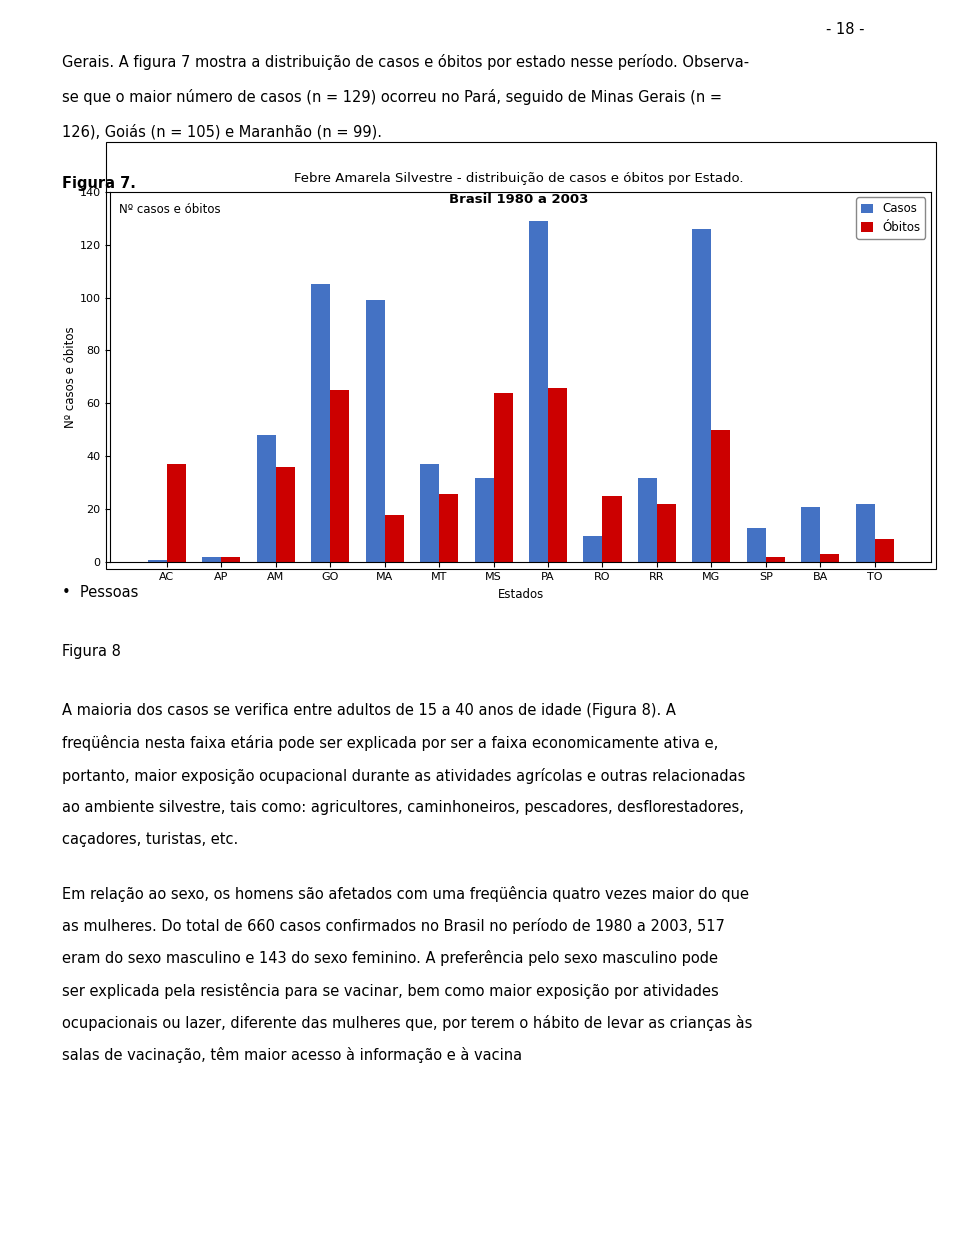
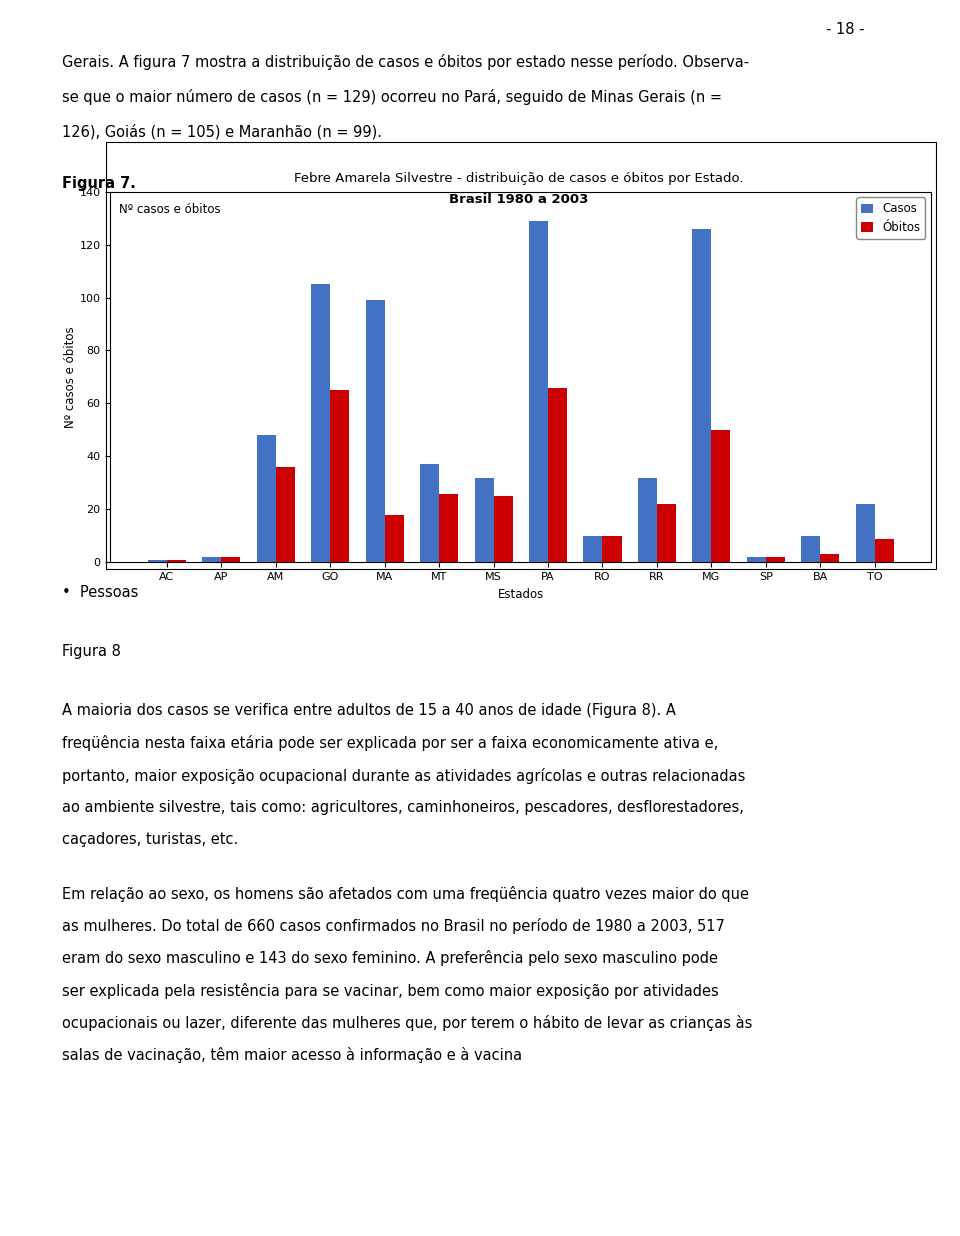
Óbitos/AC: 37 -> 1
Óbitos/MS: 64 -> 25
Óbitos/RO: 25 -> 10
Casos/SP: 13 -> 2
Casos/BA: 21 -> 10
